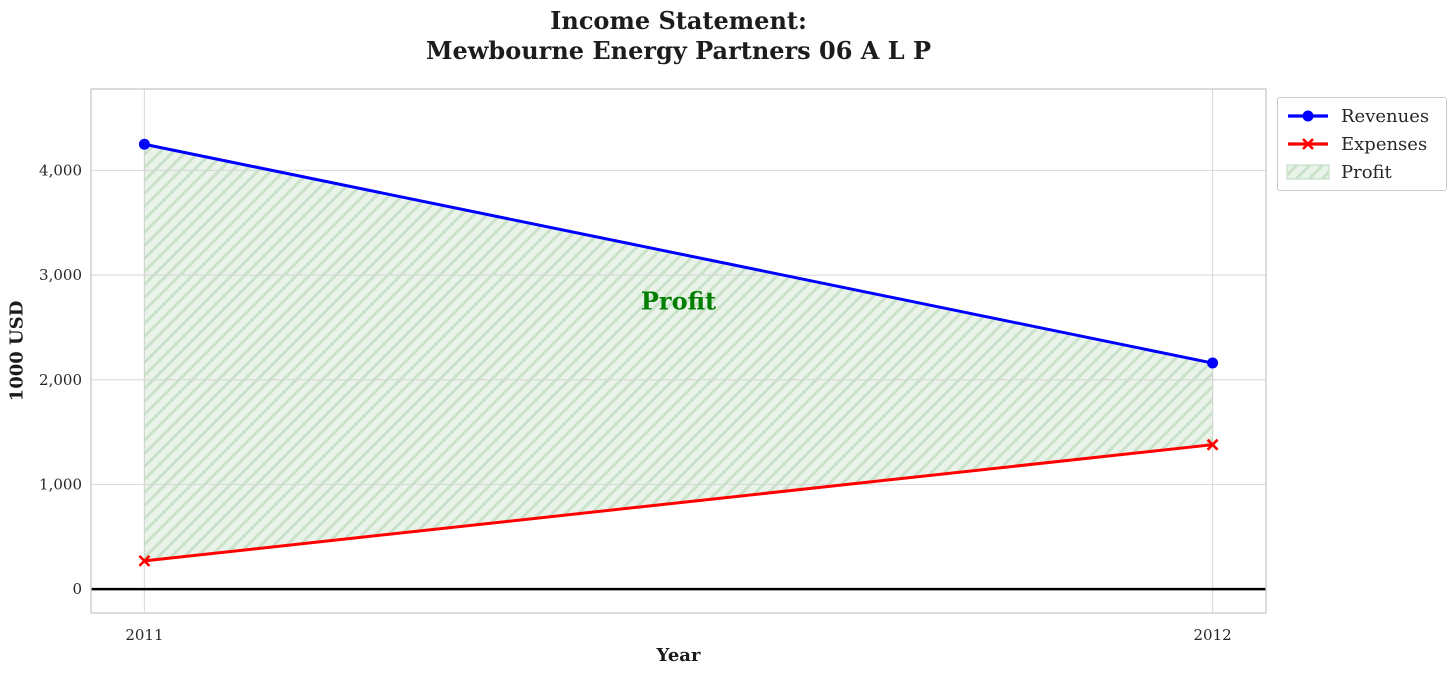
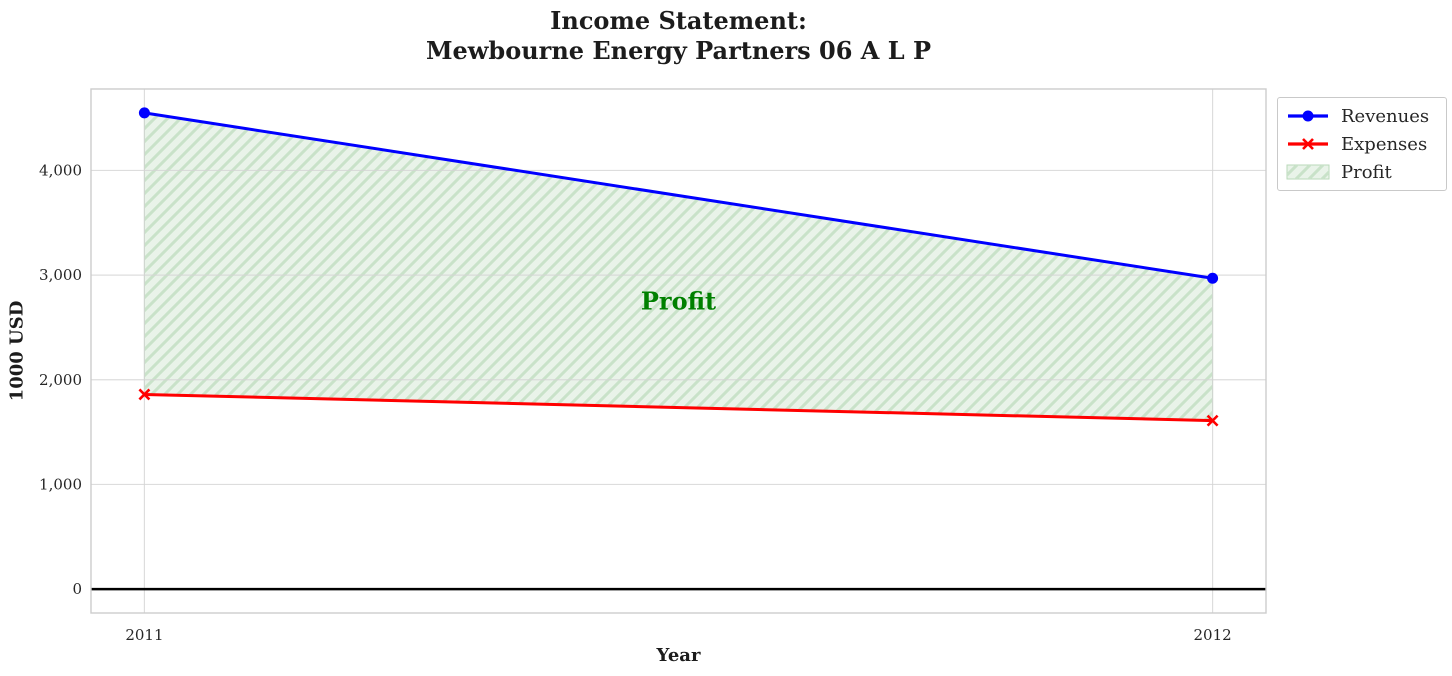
Revenues/2011: 4250 -> 4550
Expenses/2011: 270 -> 1860
Revenues/2012: 2160 -> 2970
Expenses/2012: 1380 -> 1610
